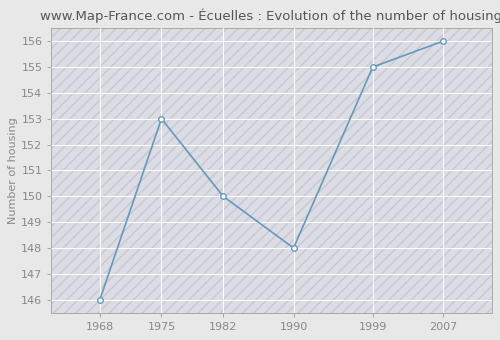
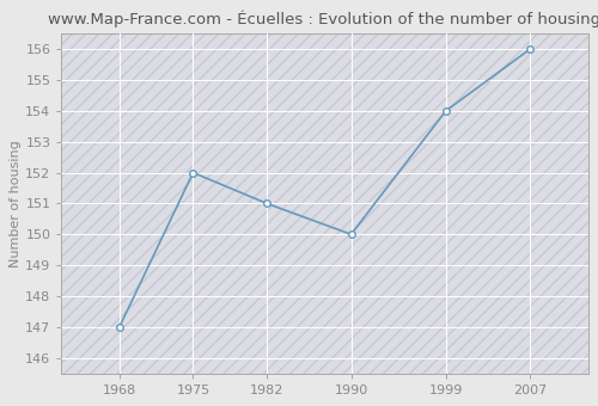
1968: 146 -> 147
1975: 153 -> 152
1982: 150 -> 151
1990: 148 -> 150
1999: 155 -> 154
